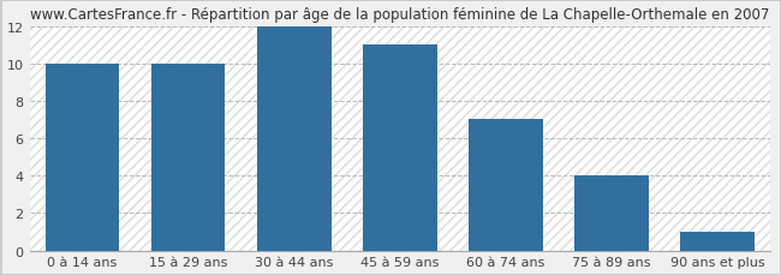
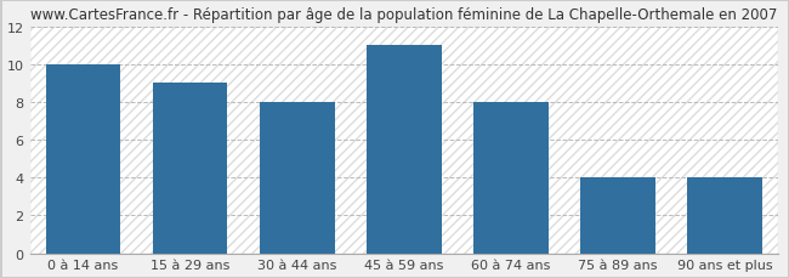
15 à 29 ans: 10 -> 9
30 à 44 ans: 12 -> 8
60 à 74 ans: 7 -> 8
90 ans et plus: 1 -> 4
